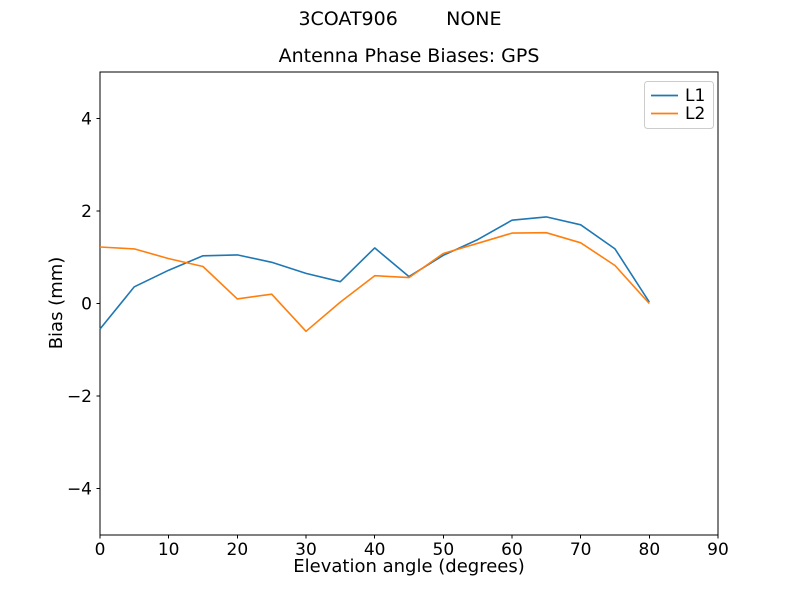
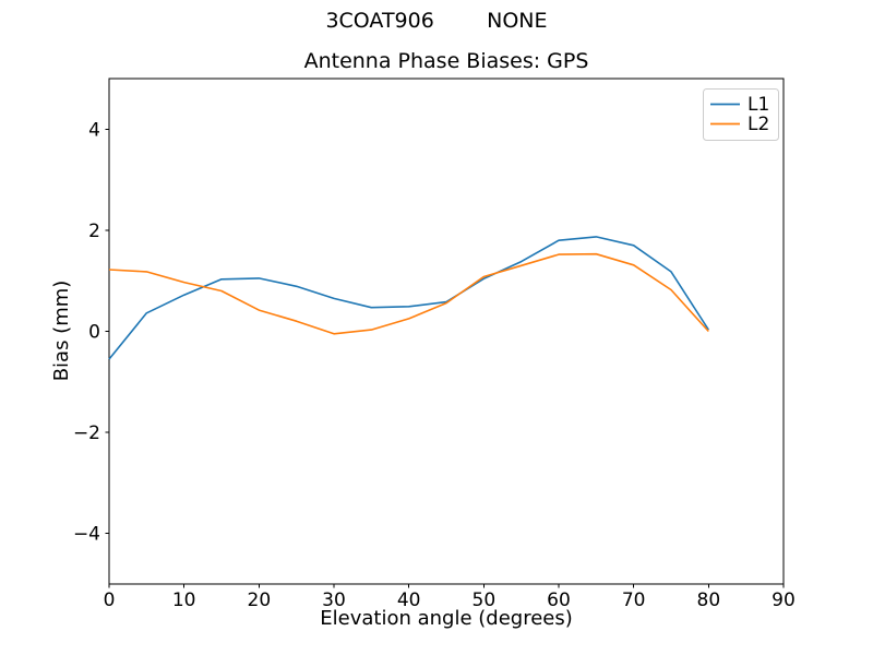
L2/20: 0.1 -> 0.4
L2/30: -0.6 -> -0.1
L1/40: 1.2 -> 0.5
L2/40: 0.6 -> 0.2
